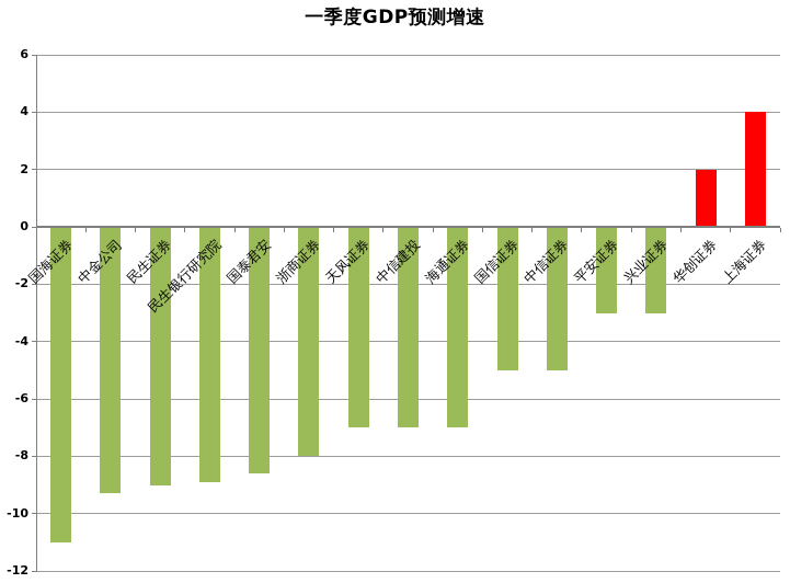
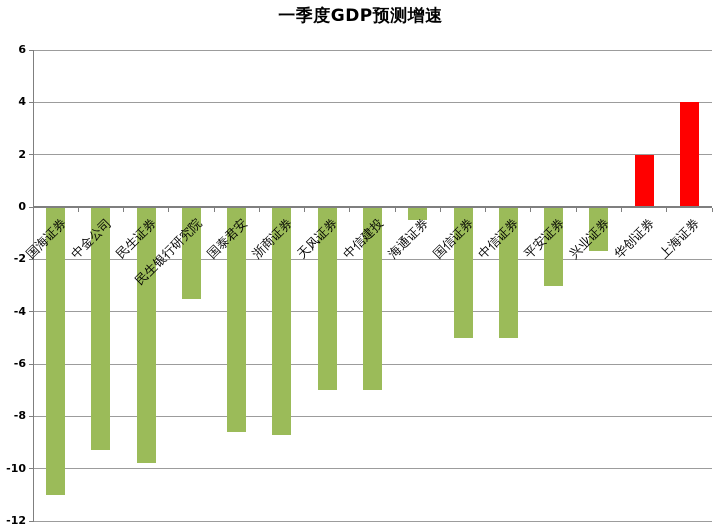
民生证券: -9.0 -> -9.8
民生银行研究院: -8.9 -> -3.5
浙商证券: -8.0 -> -8.7
海通证券: -7.0 -> -0.5
兴业证券: -3.0 -> -1.7
